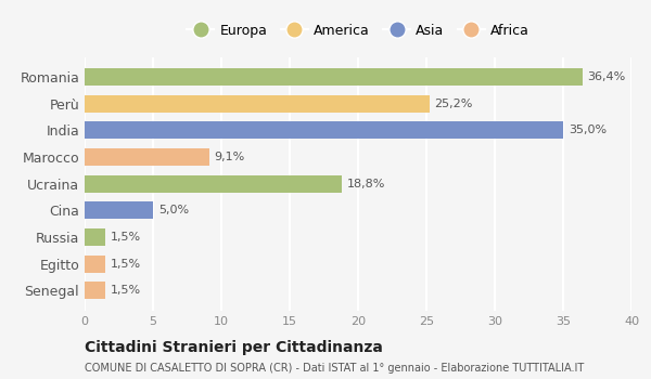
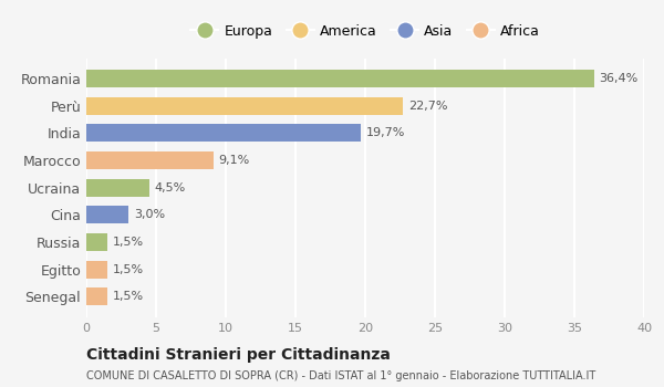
Perù: 25,2% -> 22,7%
India: 35,0% -> 19,7%
Ucraina: 18,8% -> 4,5%
Cina: 5,0% -> 3,0%
